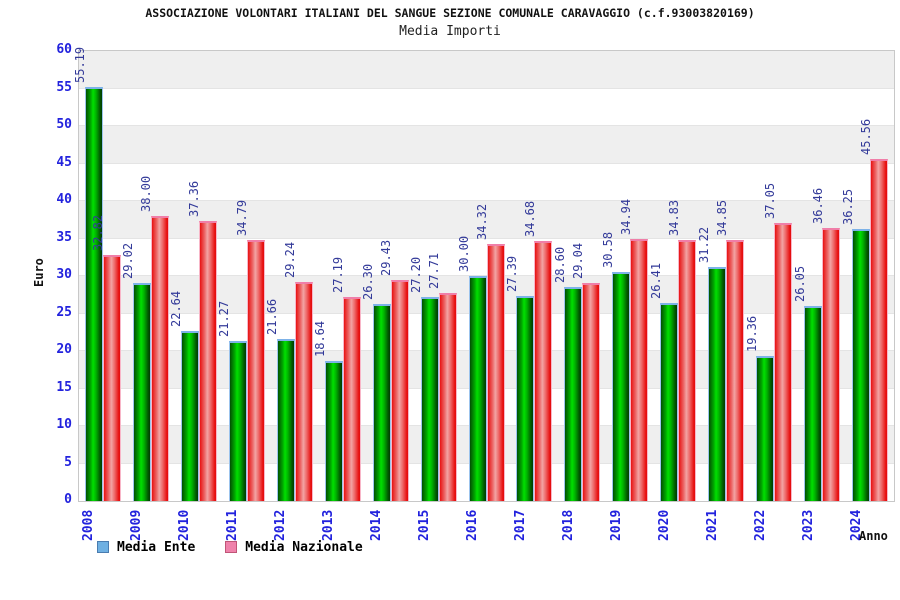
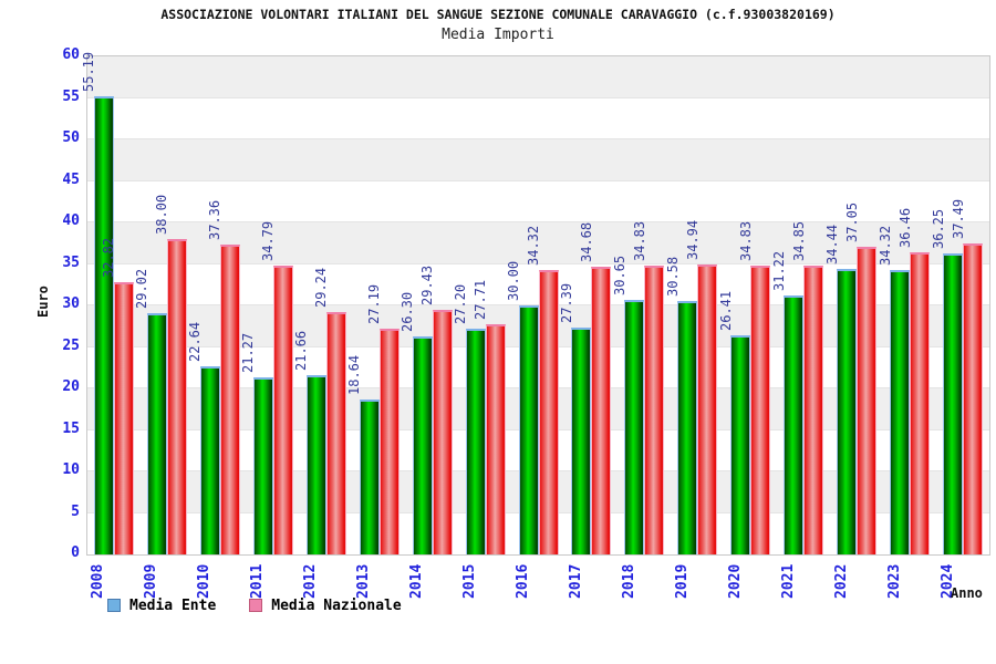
Media Ente/2018: 28.60 -> 30.65
Media Nazionale/2018: 29.04 -> 34.83
Media Ente/2022: 19.36 -> 34.44
Media Ente/2023: 26.05 -> 34.32
Media Nazionale/2024: 45.56 -> 37.49
